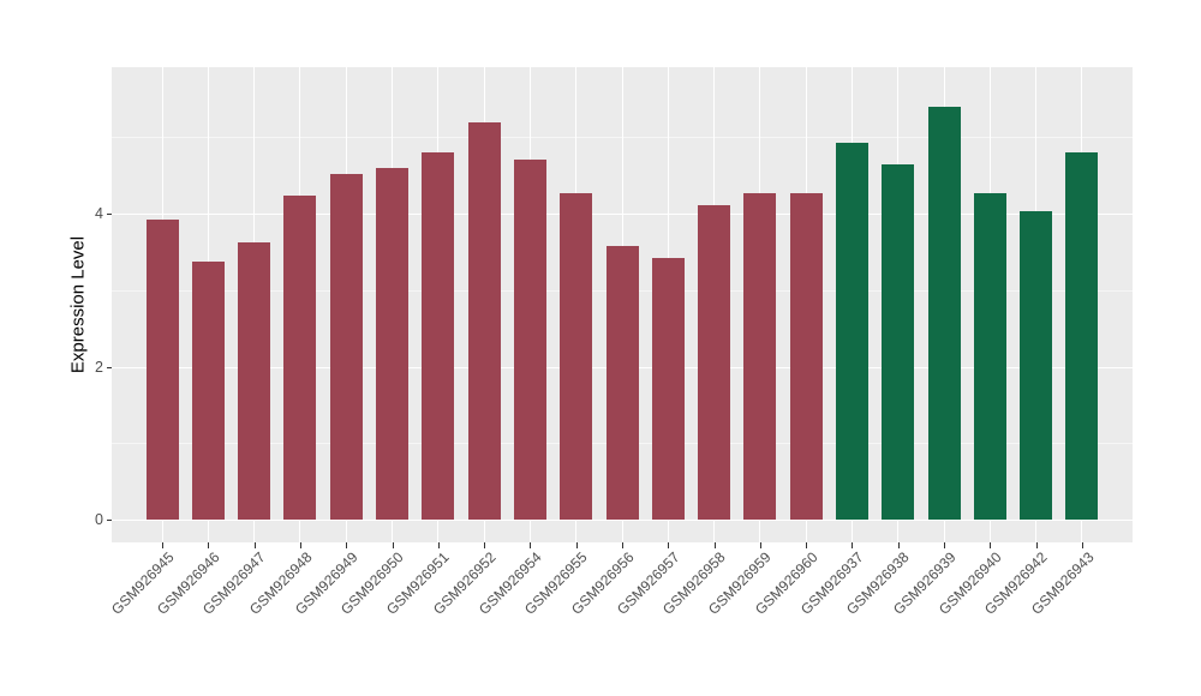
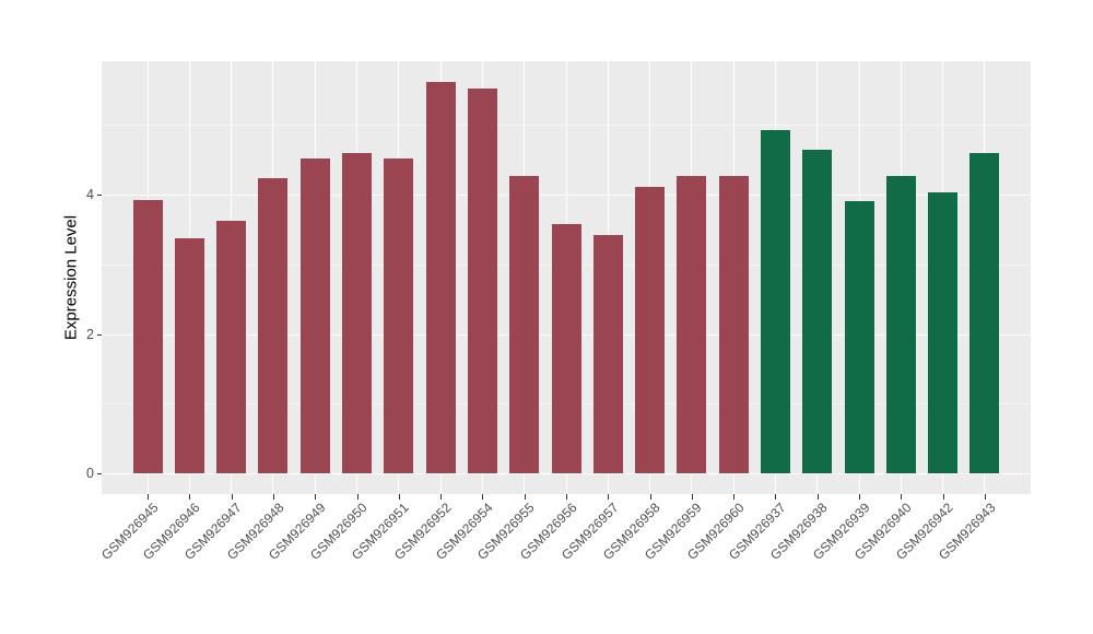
GSM926951: 4.8 -> 4.5
GSM926952: 5.2 -> 5.6
GSM926954: 4.7 -> 5.5
GSM926939: 5.4 -> 3.9
GSM926943: 4.8 -> 4.6
